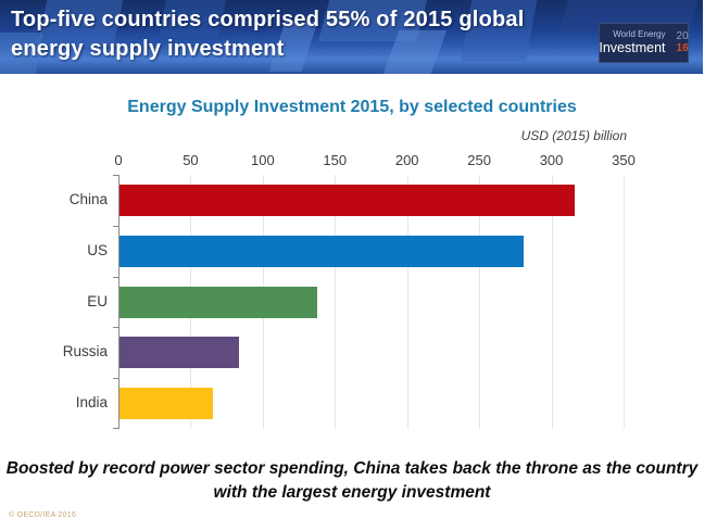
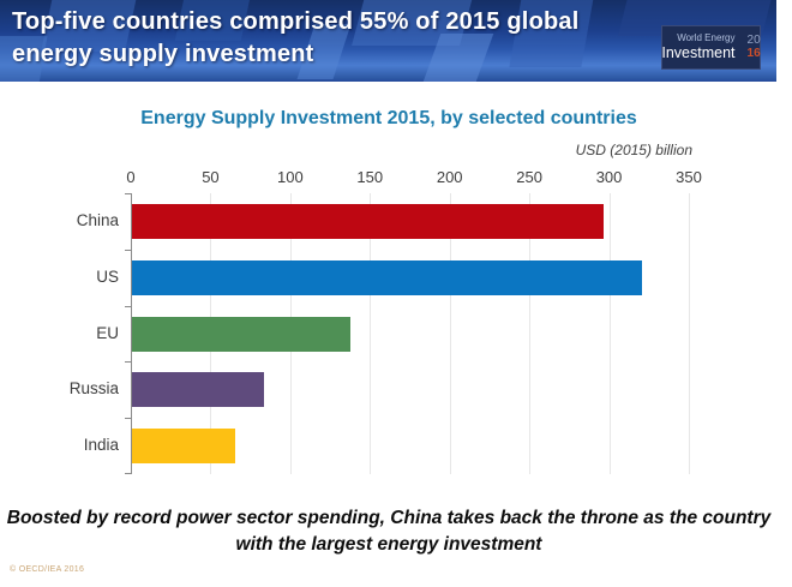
China: 315 -> 296
US: 280 -> 320
